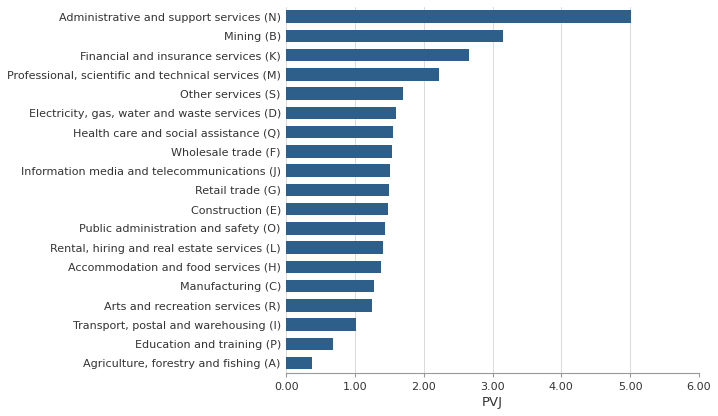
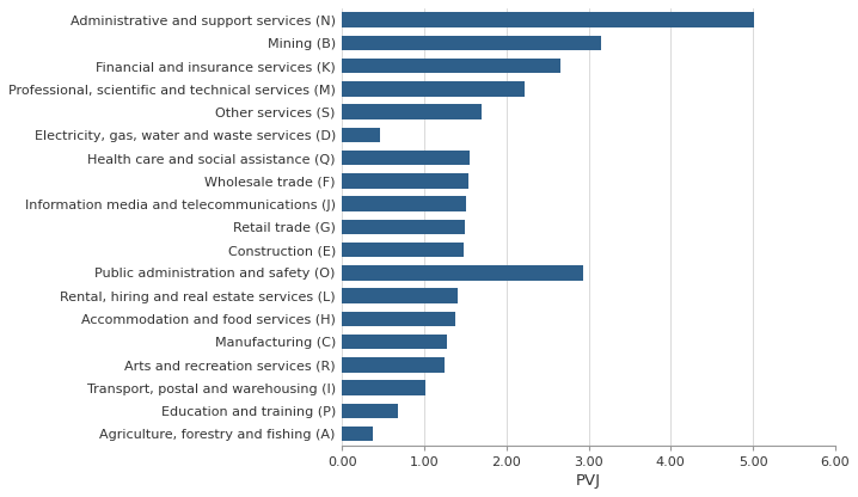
Electricity, gas, water and waste services (D): 1.60 -> 0.46
Public administration and safety (O): 1.43 -> 2.94
